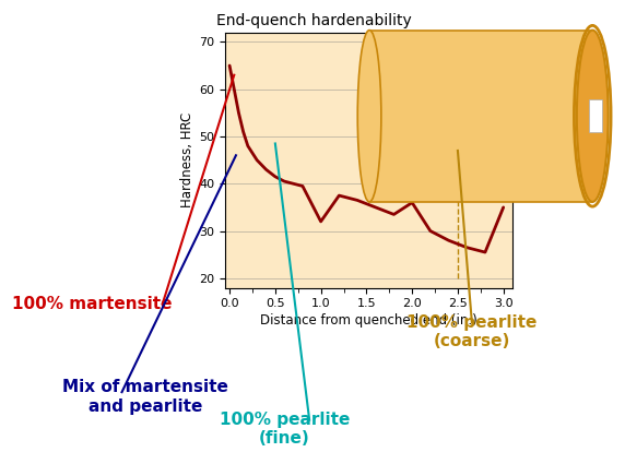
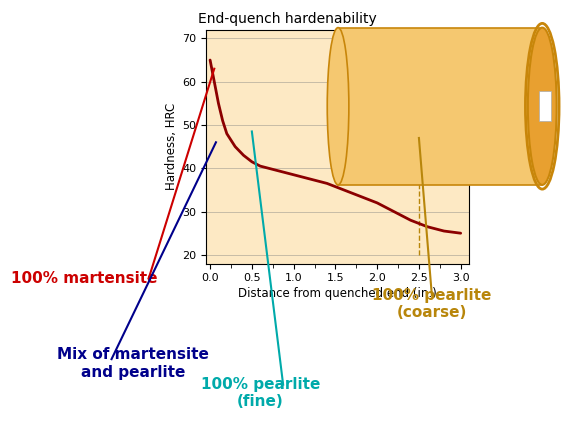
1.0: 32.0 -> 38.5
2.0: 36.0 -> 32.0
3.0: 35.0 -> 25.0
